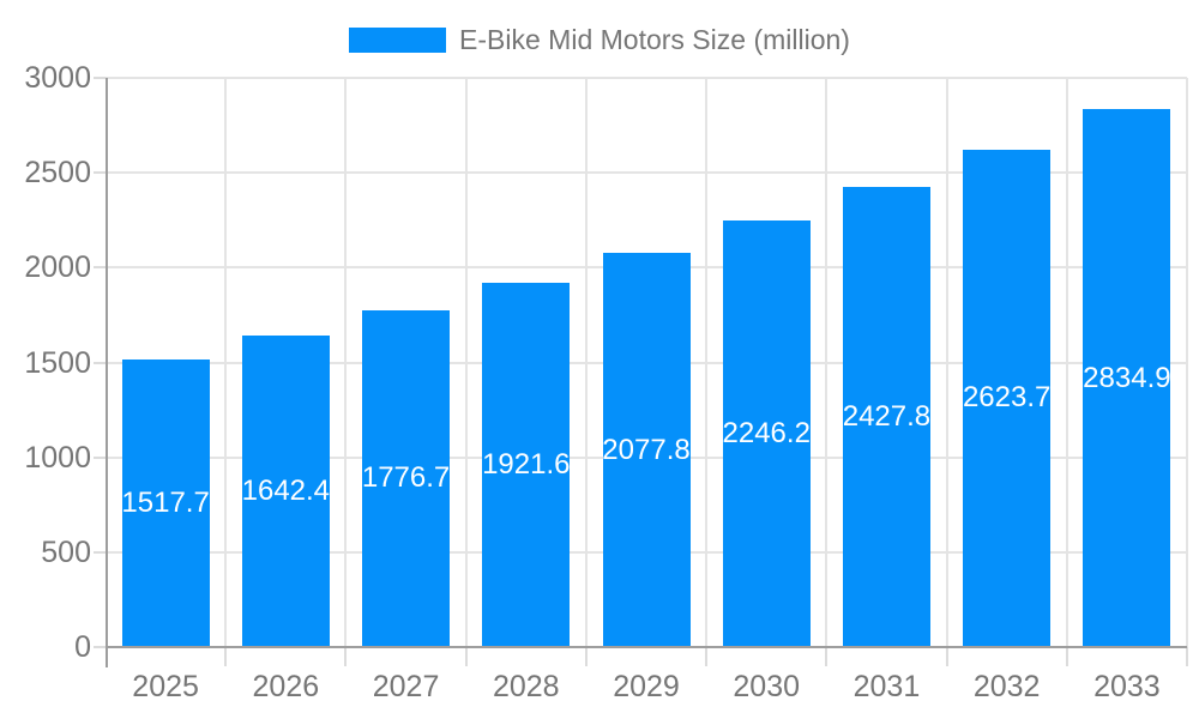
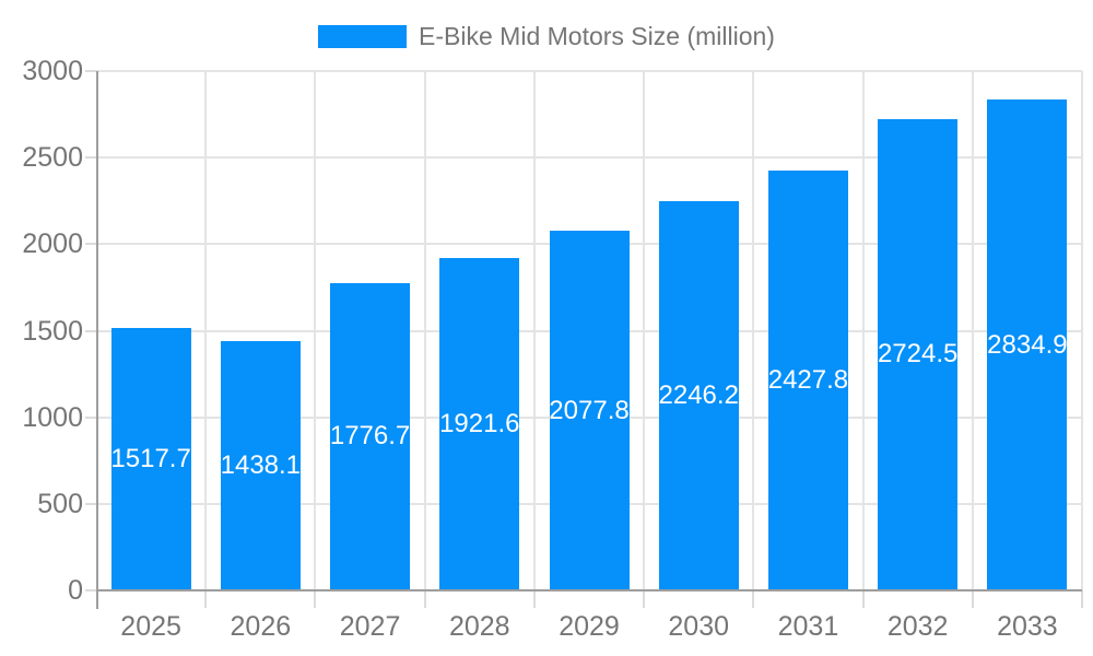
2026: 1642.4 -> 1438.1
2032: 2623.7 -> 2724.5
